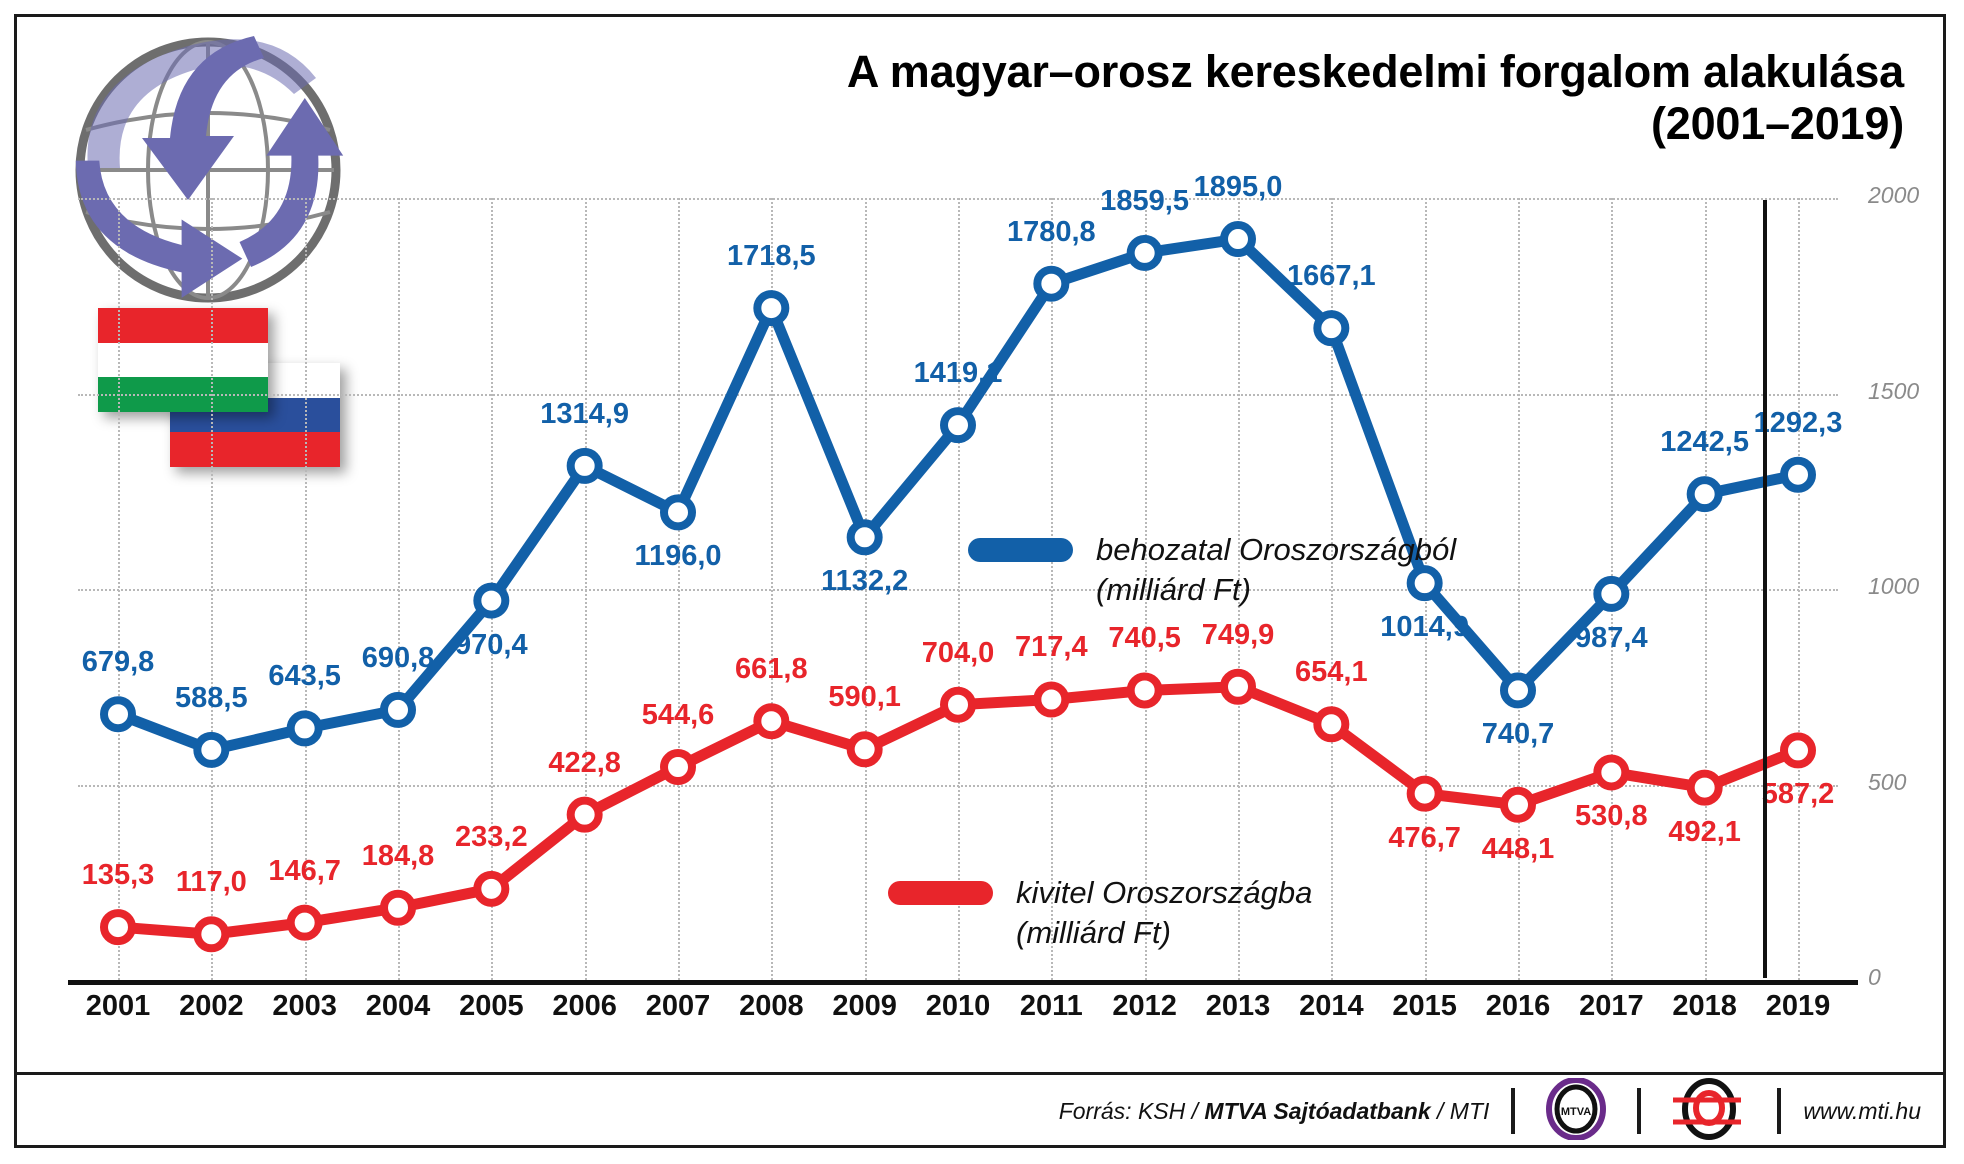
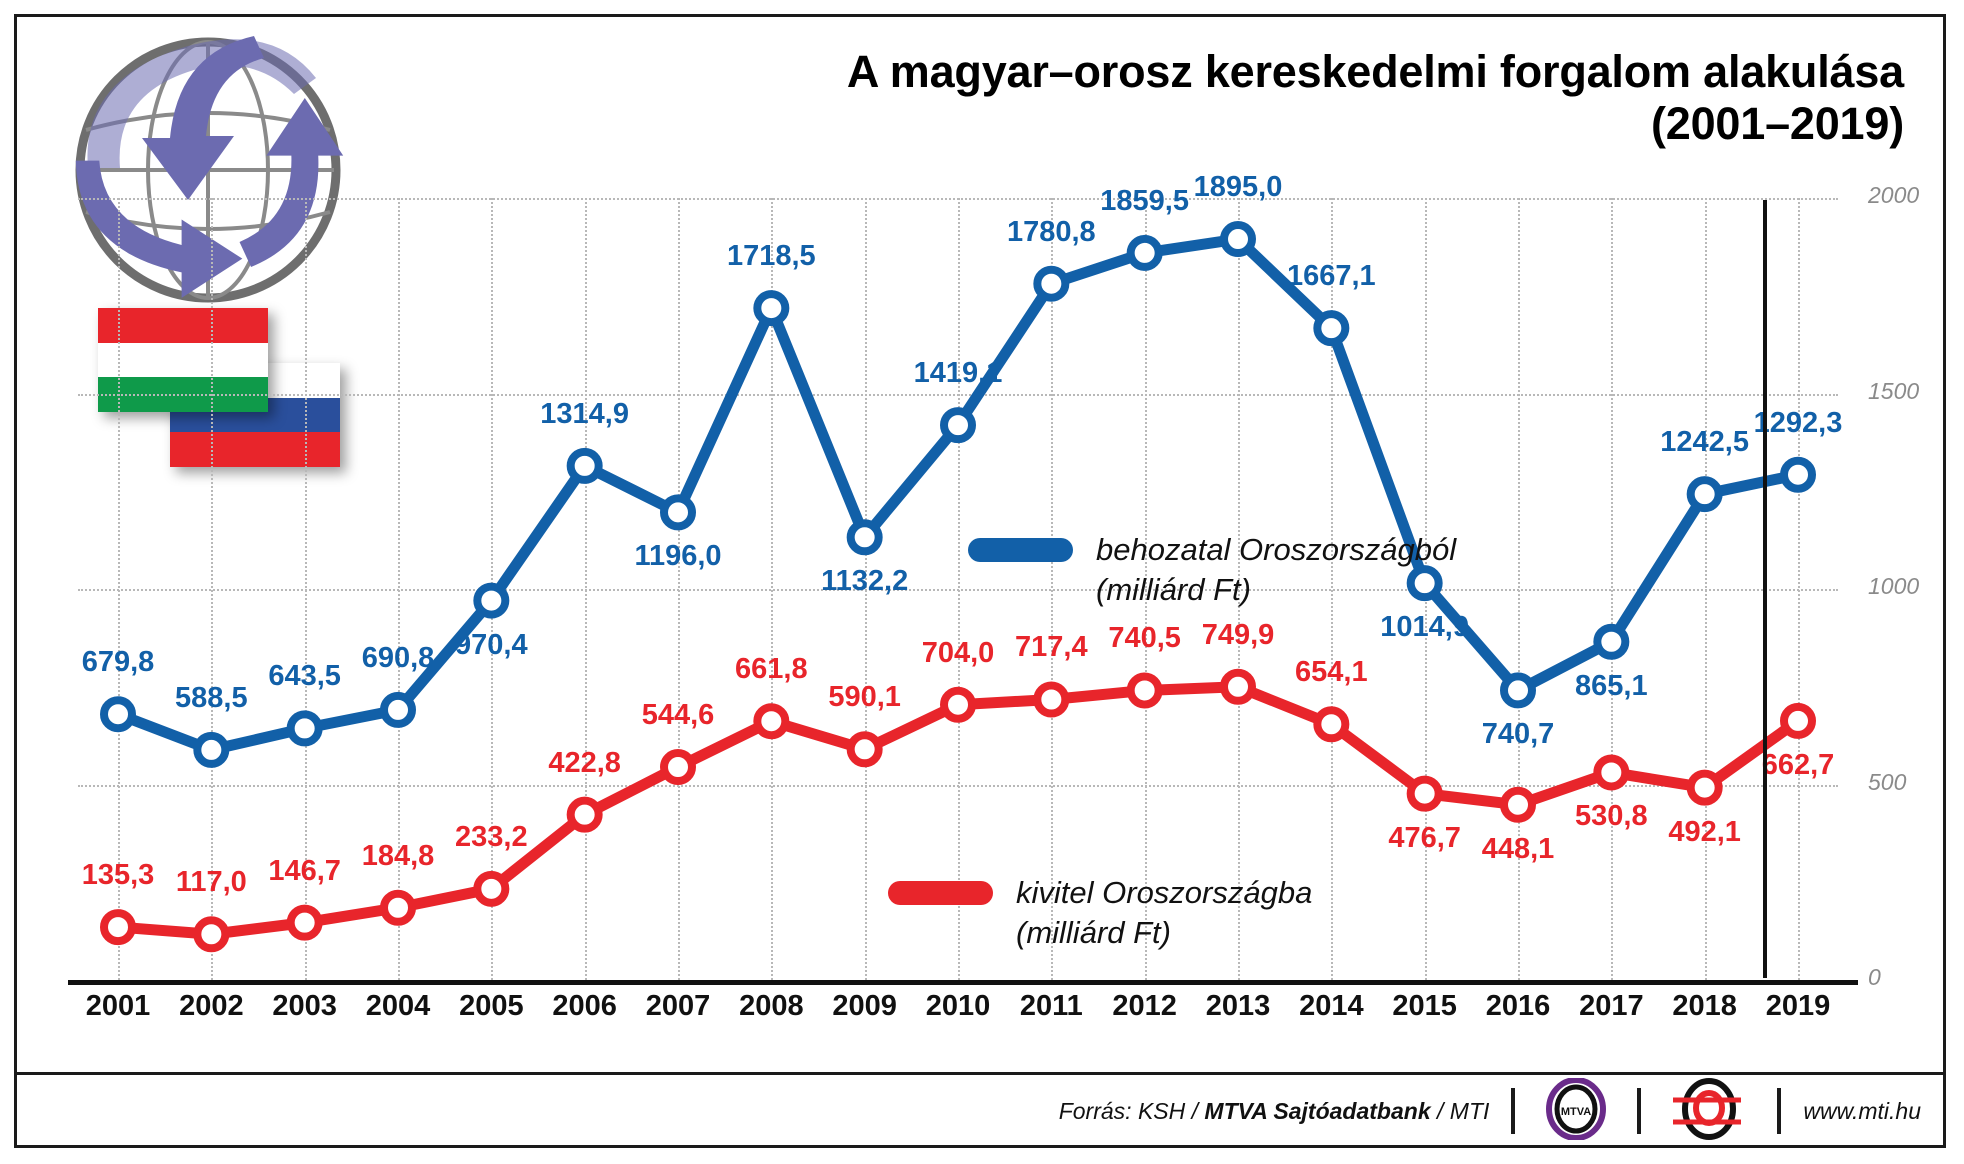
behozatal Oroszországból (milliárd Ft)/2017: 987,4 -> 865,1
kivitel Oroszországba (milliárd Ft)/2019: 587,2 -> 662,7
